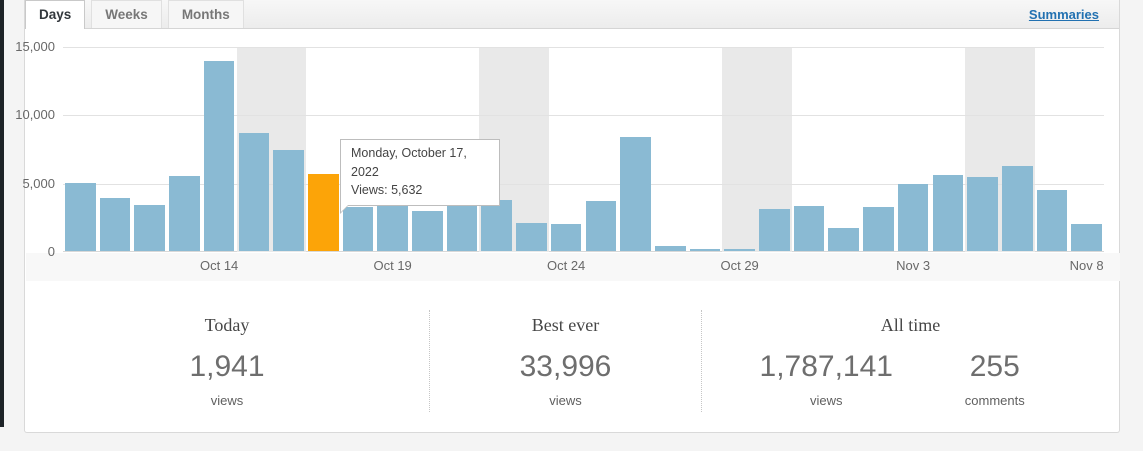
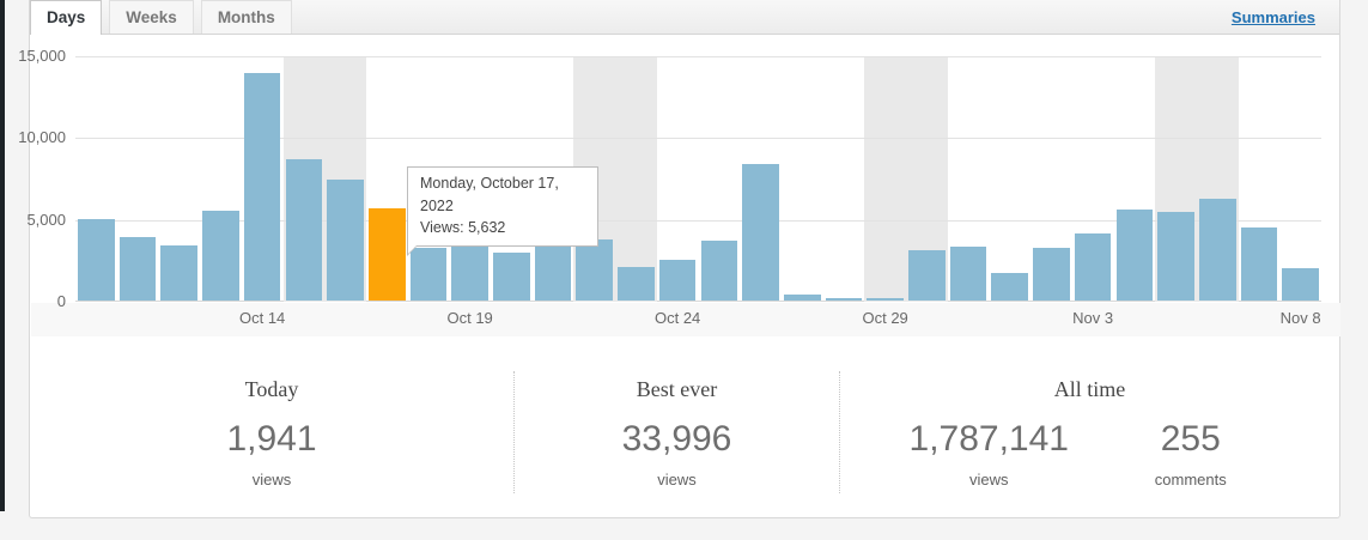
Oct 24: 2000 -> 2500
Nov 3: 4900 -> 4100
